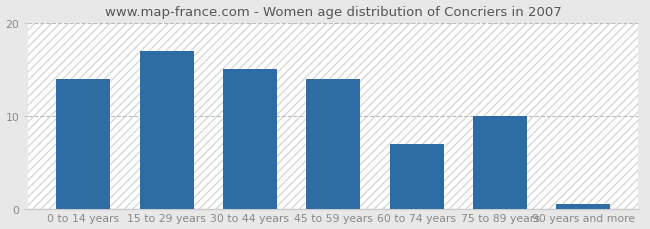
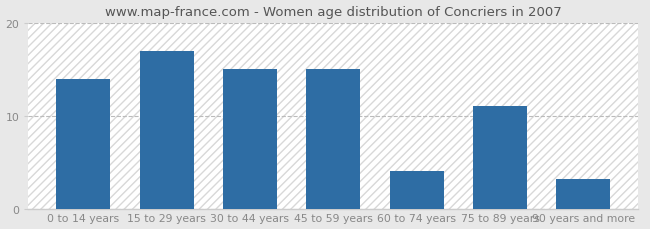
45 to 59 years: 14.0 -> 15.0
60 to 74 years: 7.0 -> 4.0
75 to 89 years: 10.0 -> 11.0
90 years and more: 0.5 -> 3.2
